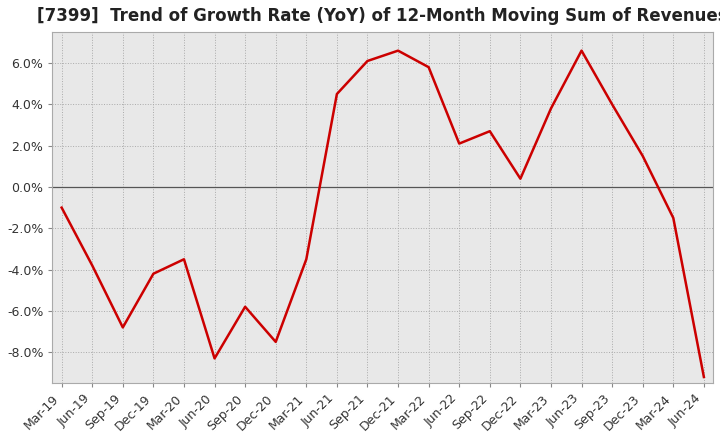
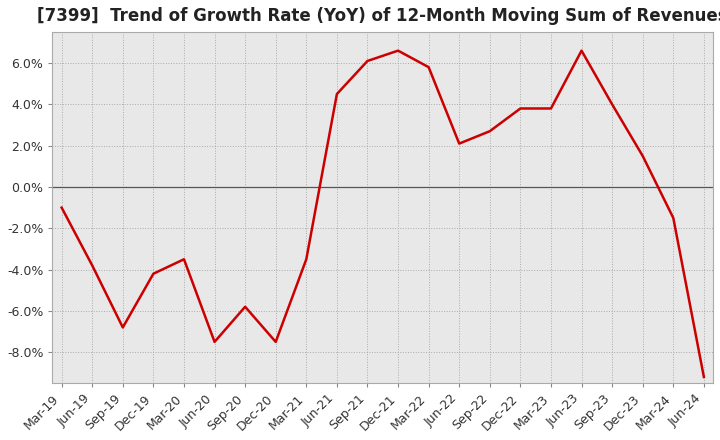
Jun-20: -8.3% -> -7.5%
Dec-22: 0.4% -> 3.8%
